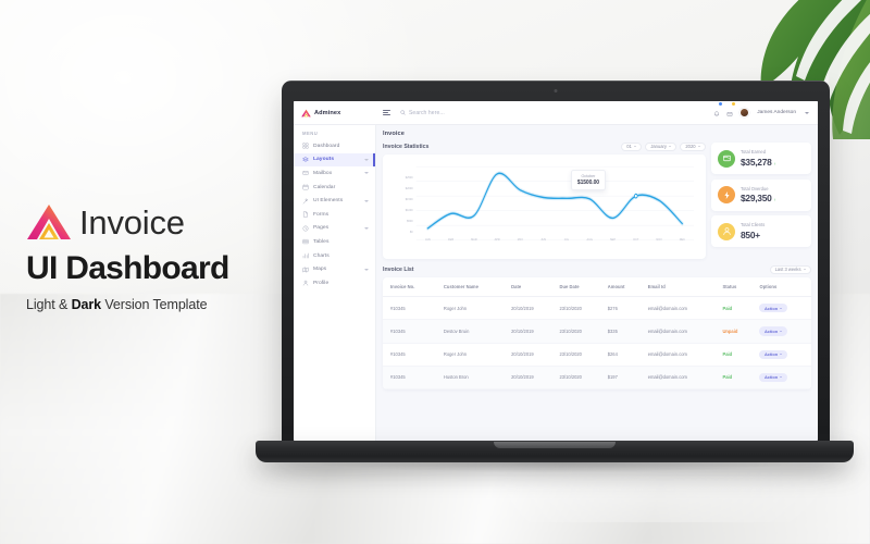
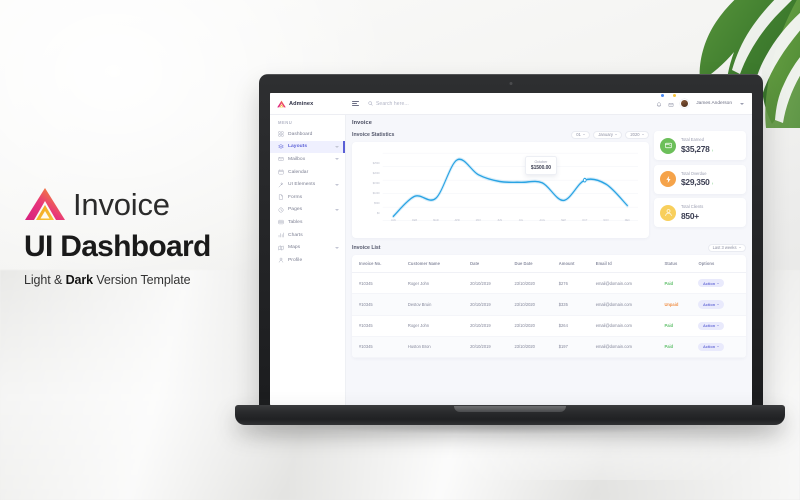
JAN: $400 -> $200
